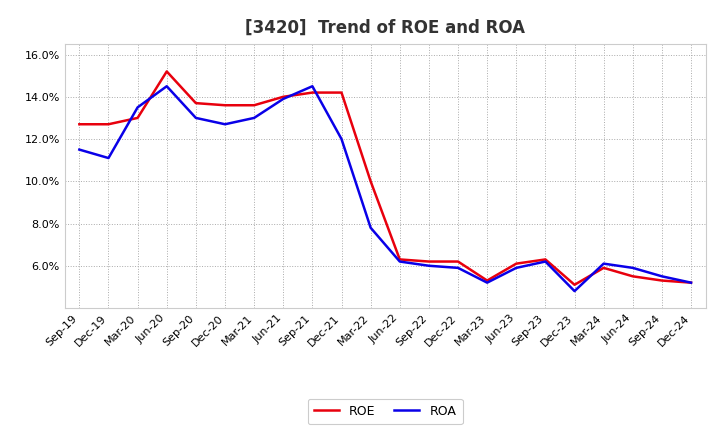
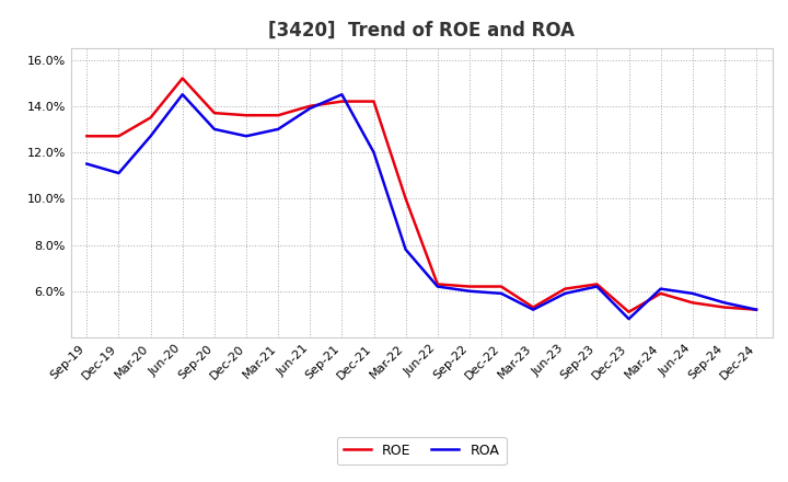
ROE/Mar-20: 13.0% -> 13.5%
ROA/Mar-20: 13.5% -> 12.7%
